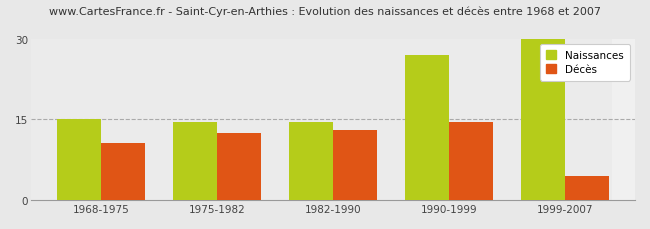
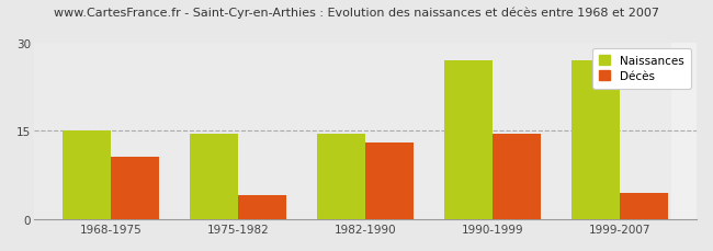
Décès/1975-1982: 12.5 -> 4.0
Naissances/1999-2007: 30.0 -> 27.0
